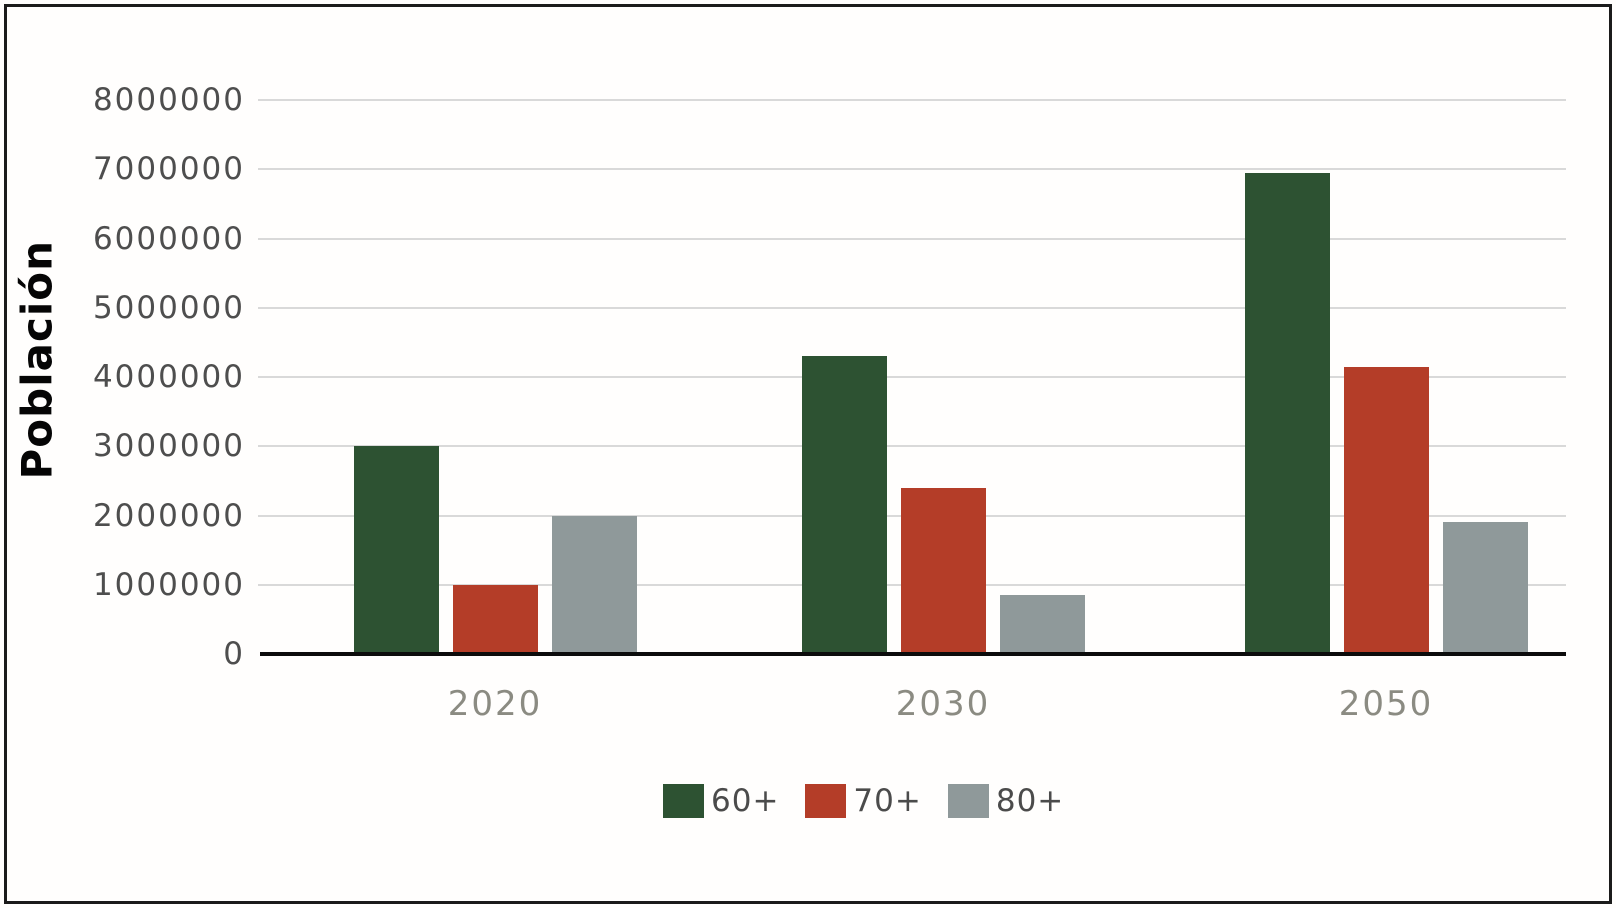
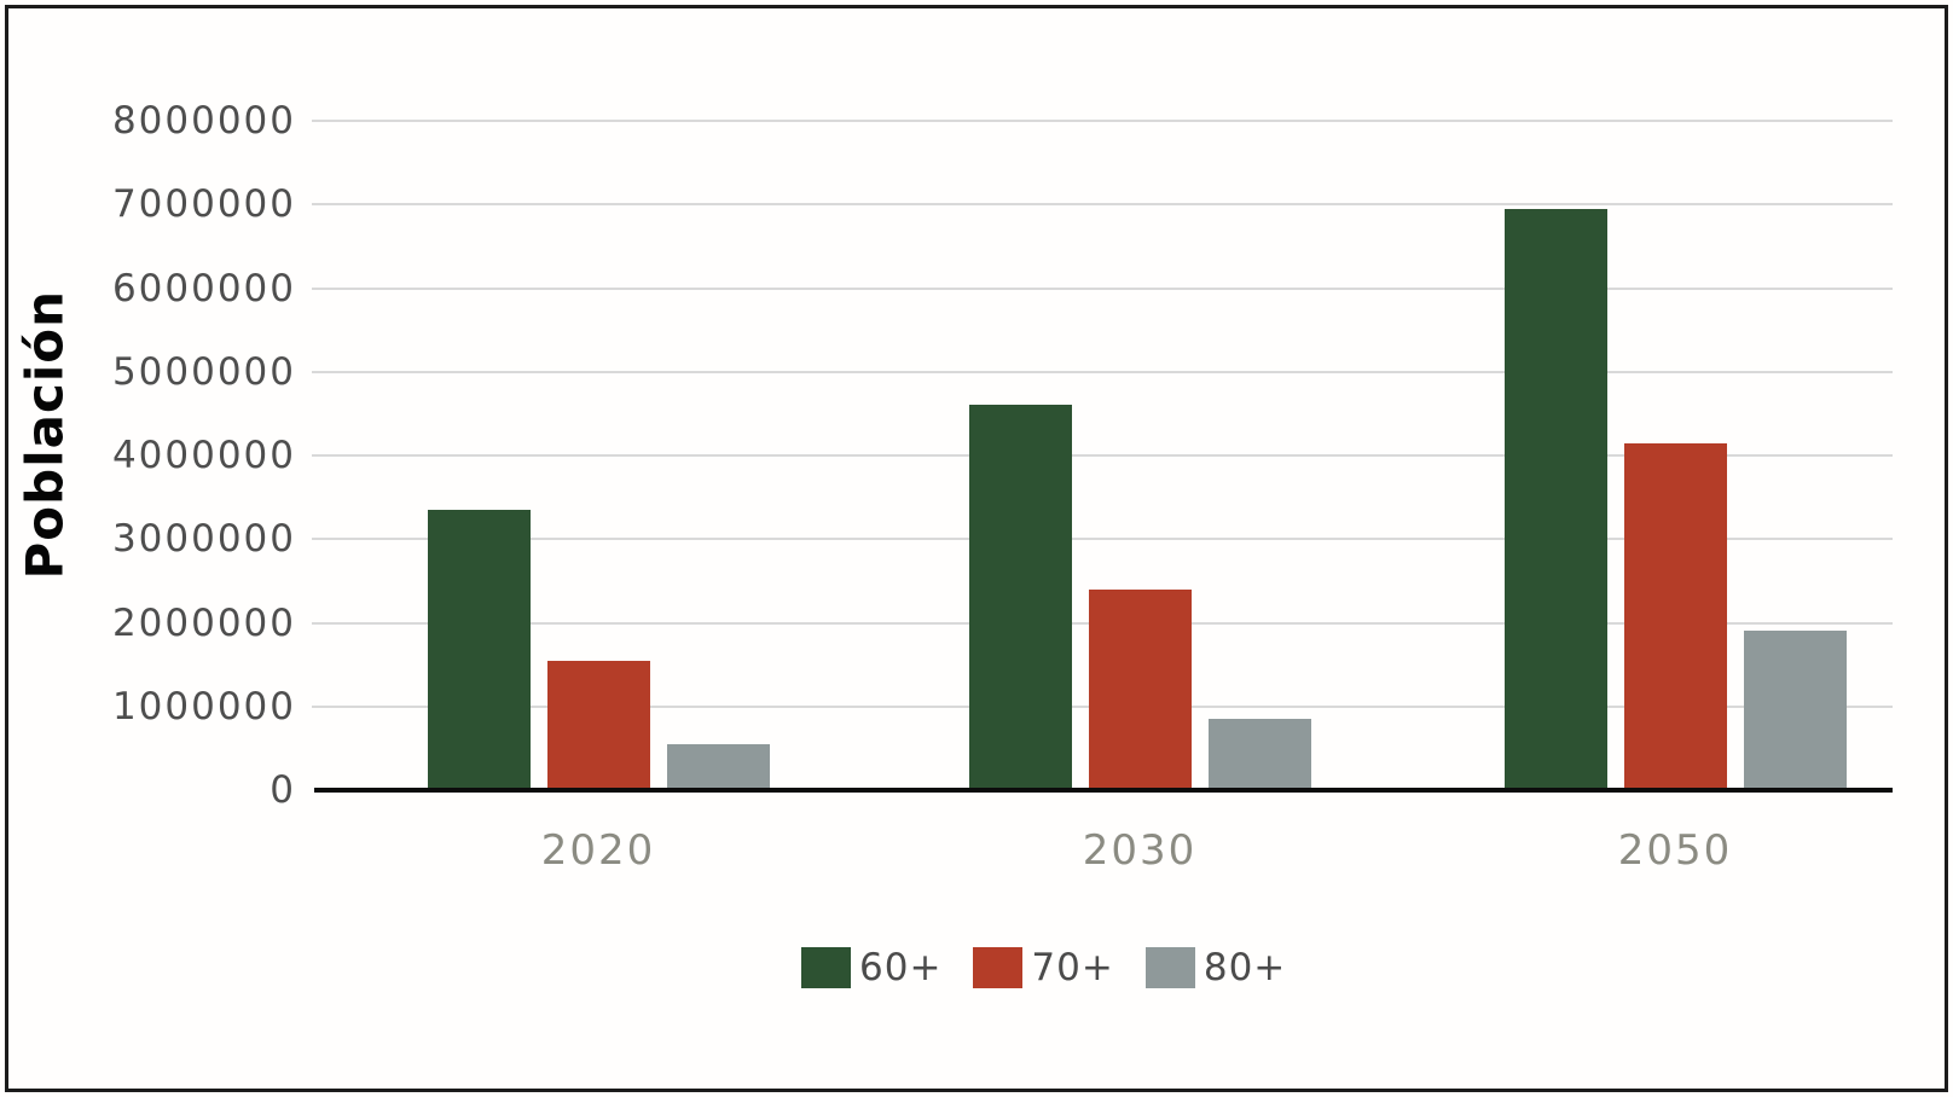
60+/2020: 3000000 -> 3400000
70+/2020: 1000000 -> 1600000
80+/2020: 2000000 -> 600000
60+/2030: 4300000 -> 4600000
